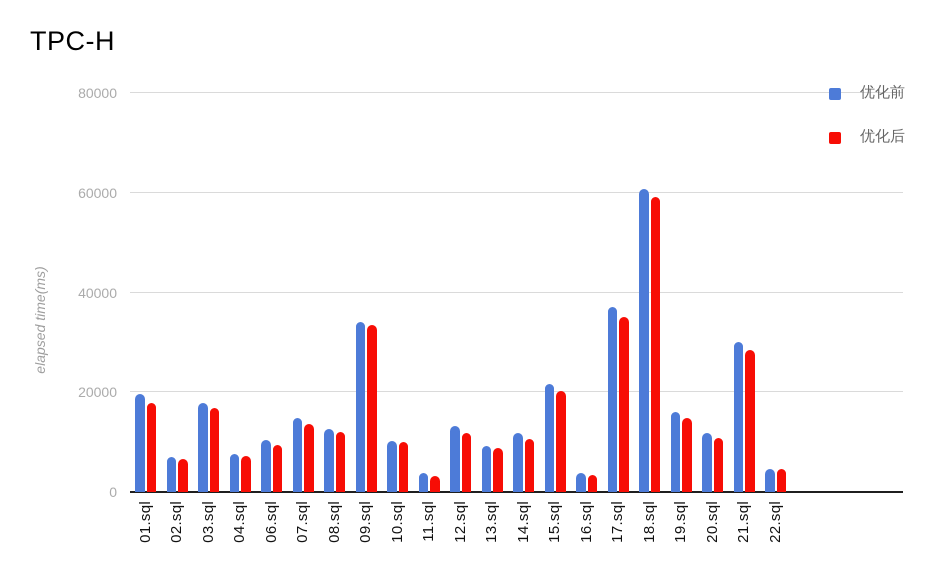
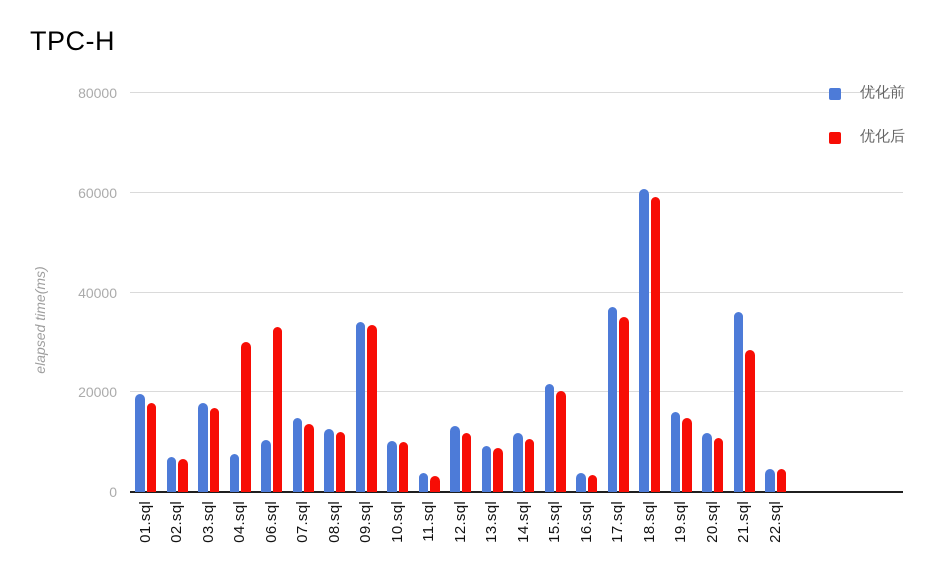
优化后/04.sql: 7000 -> 30000
优化后/06.sql: 9000 -> 33000
优化前/21.sql: 30000 -> 36000
